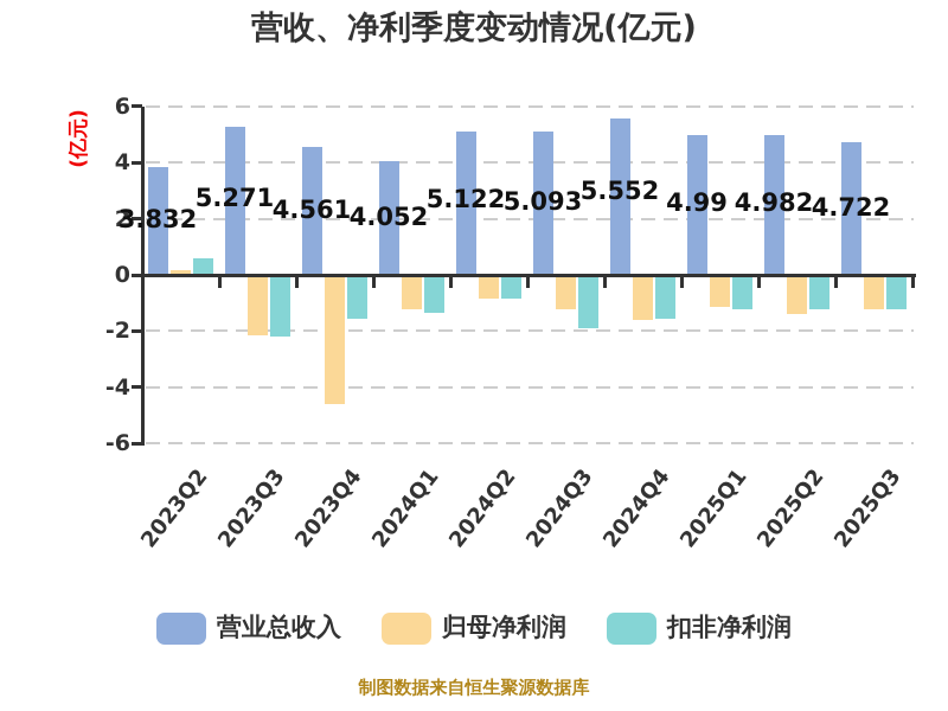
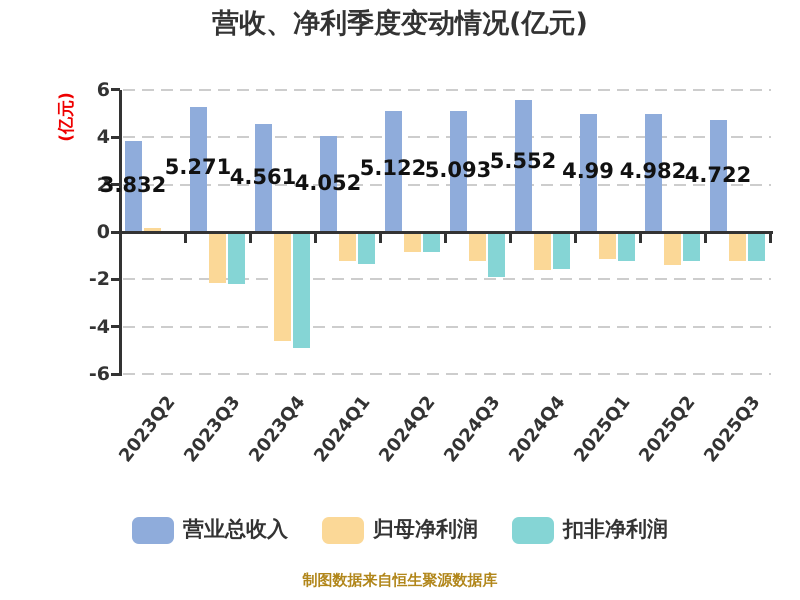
扣非净利润/2023Q2: 0.6 -> 0.1
扣非净利润/2023Q4: -1.5 -> -4.8
